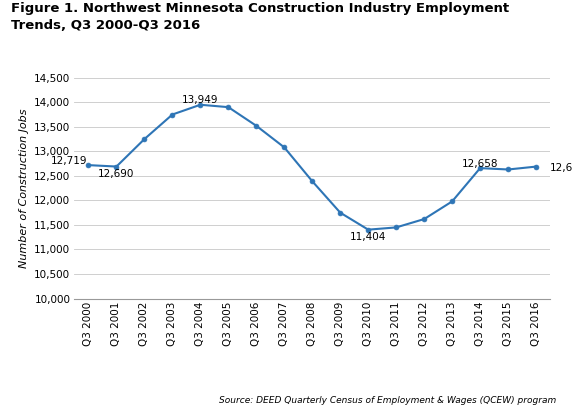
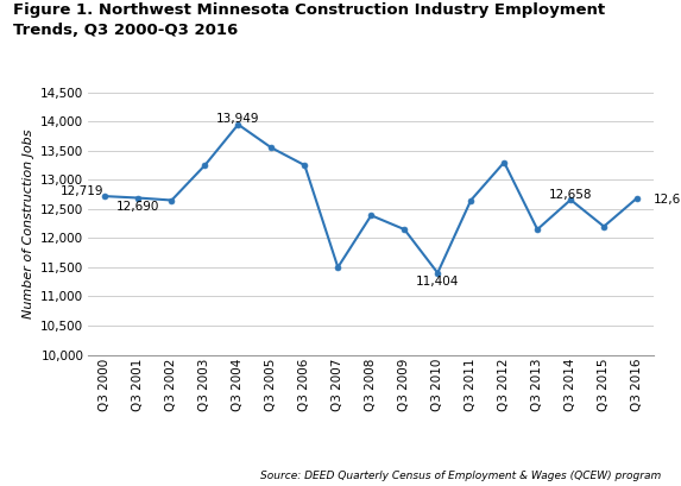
Q3 2002: 13,250 -> 12,650
Q3 2003: 13,750 -> 13,250
Q3 2005: 13,900 -> 13,550
Q3 2006: 13,520 -> 13,250
Q3 2007: 13,080 -> 11,500
Q3 2009: 11,750 -> 12,150
Q3 2011: 11,450 -> 12,650
Q3 2012: 11,620 -> 13,300
Q3 2013: 11,980 -> 12,150
Q3 2015: 12,630 -> 12,200
